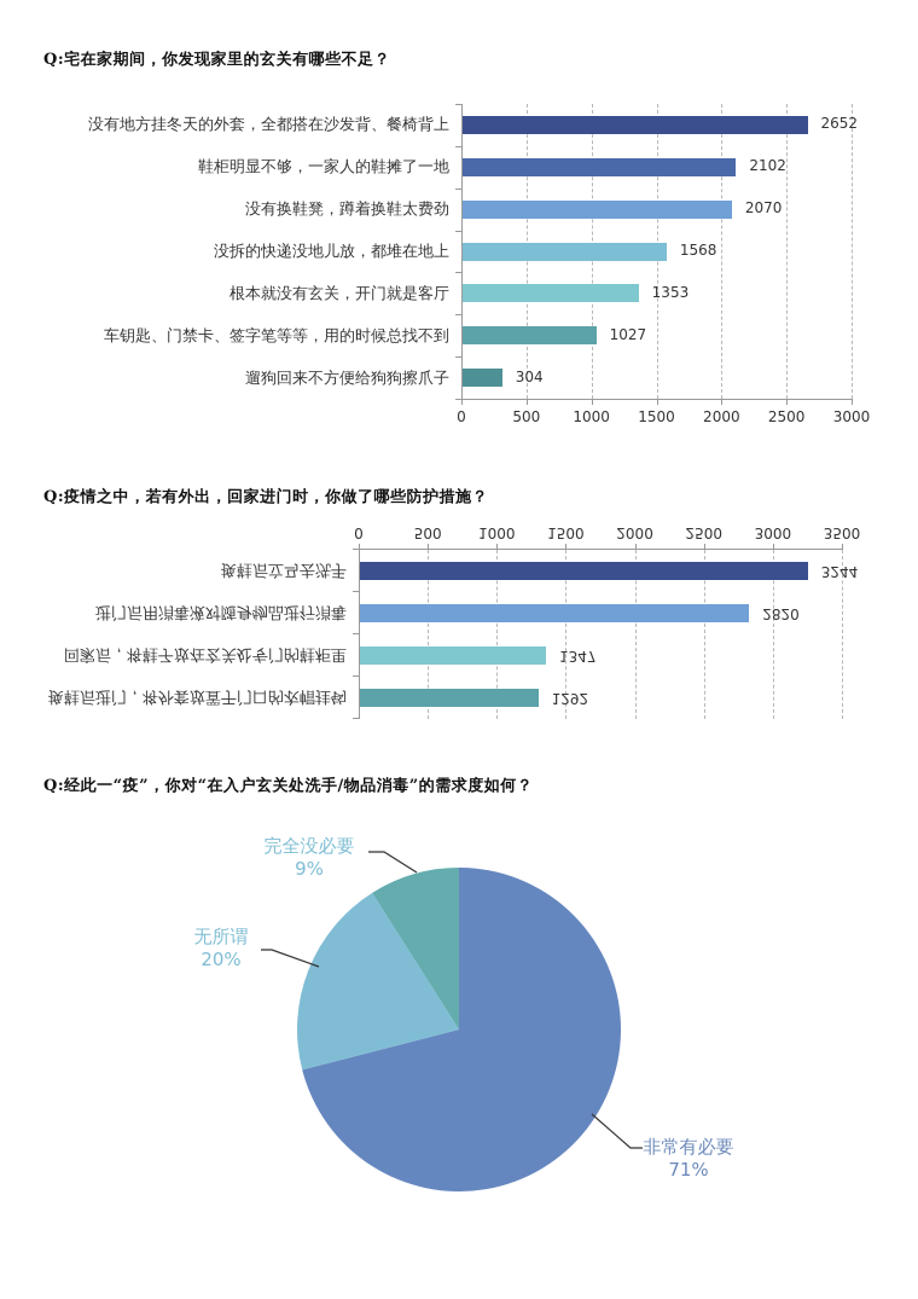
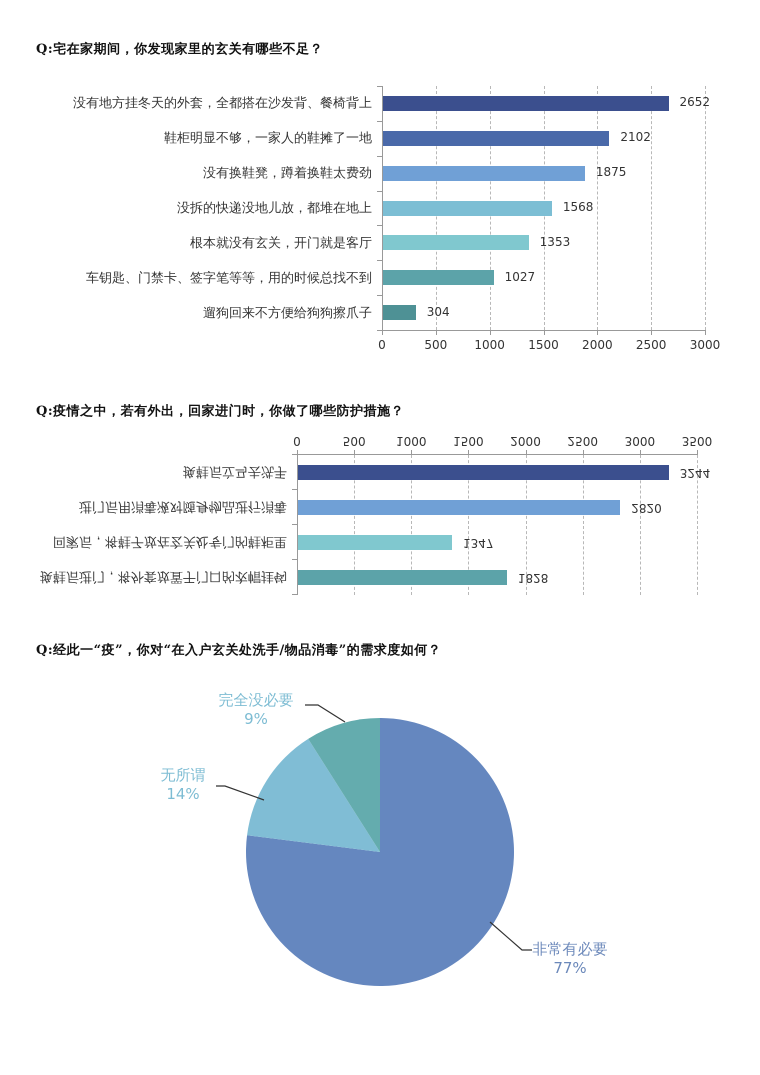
Q:宅在家期间，你发现家里的玄关有哪些不足？/没有换鞋凳，蹲着换鞋太费劲: 2070 -> 1875
Q:疫情之中，若有外出，回家进门时，你做了哪些防护措施？/换鞋后进门，将外套放置于门口的衣帽挂钩: 1292 -> 1828
Q:经此一“疫”，你对“在入户玄关处洗手/物品消毒”的需求度如何？/非常有必要: 71% -> 77%
Q:经此一“疫”，你对“在入户玄关处洗手/物品消毒”的需求度如何？/无所谓: 20% -> 14%
